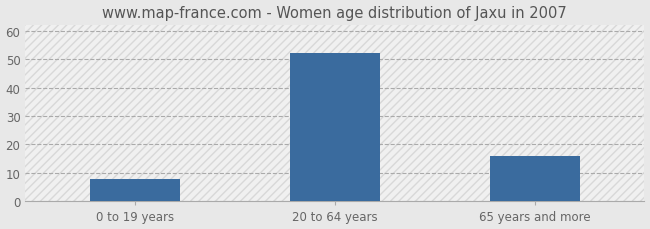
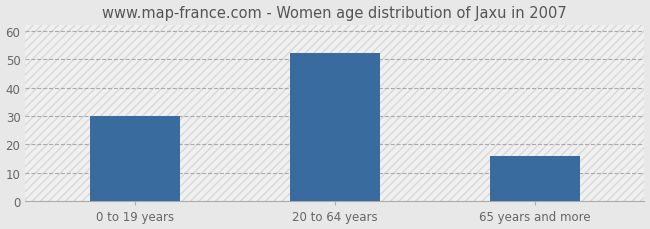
0 to 19 years: 8 -> 30
